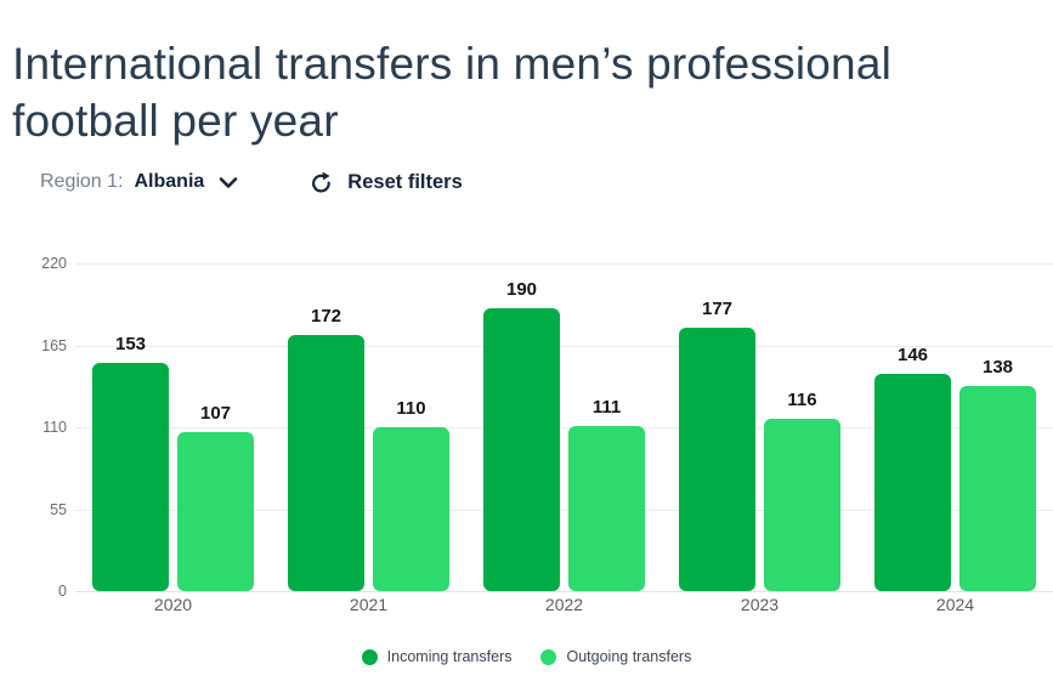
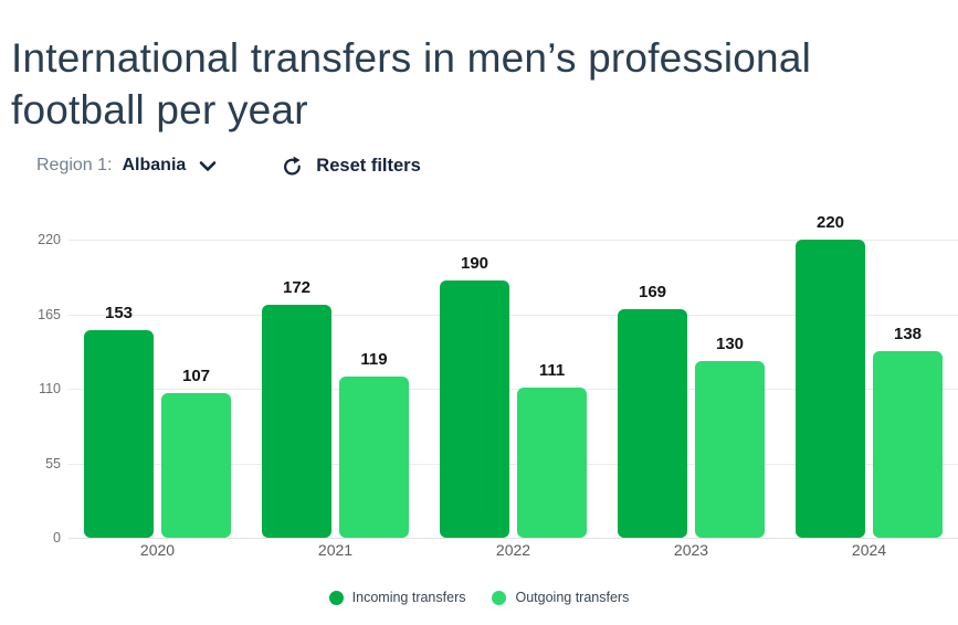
Outgoing transfers/2021: 110 -> 119
Incoming transfers/2023: 177 -> 169
Outgoing transfers/2023: 116 -> 130
Incoming transfers/2024: 146 -> 220
